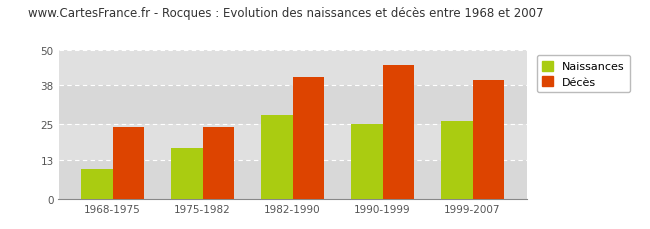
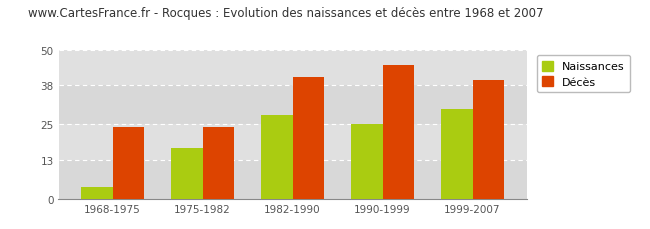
Naissances/1968-1975: 10 -> 4
Naissances/1999-2007: 26 -> 30
